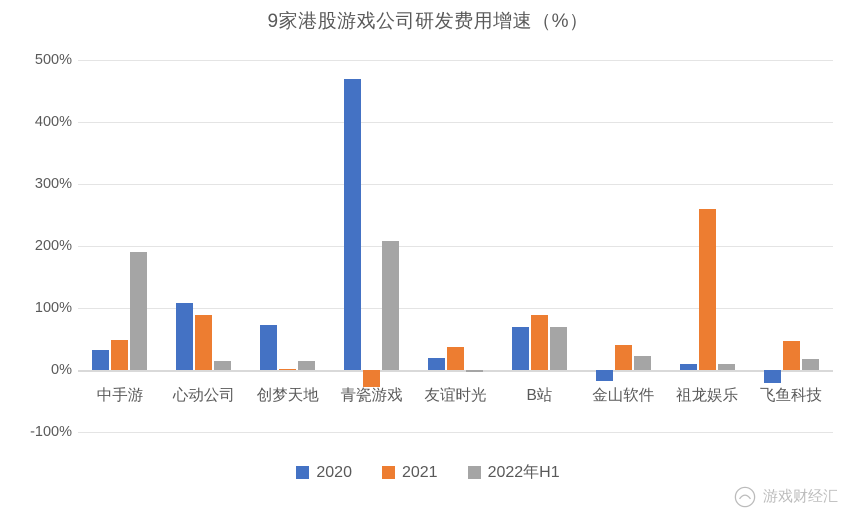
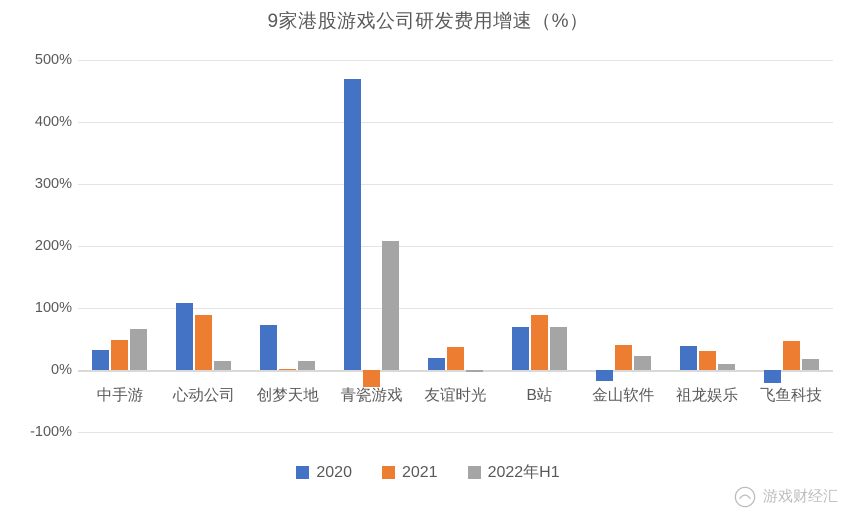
2022年H1/中手游: 190% -> 70%
2020/祖龙娱乐: 10% -> 40%
2021/祖龙娱乐: 260% -> 30%
